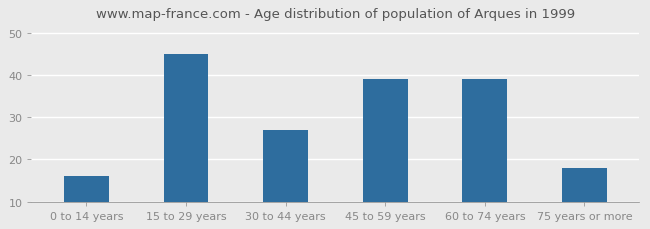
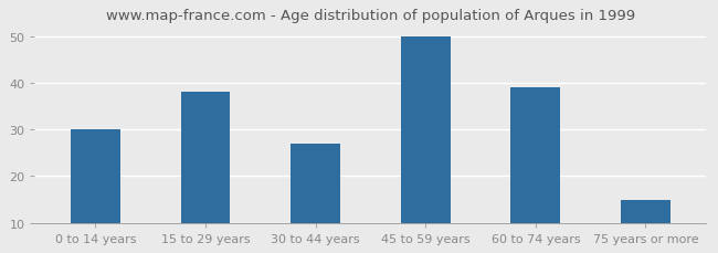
0 to 14 years: 16 -> 30
15 to 29 years: 45 -> 38
45 to 59 years: 39 -> 50
75 years or more: 18 -> 15
